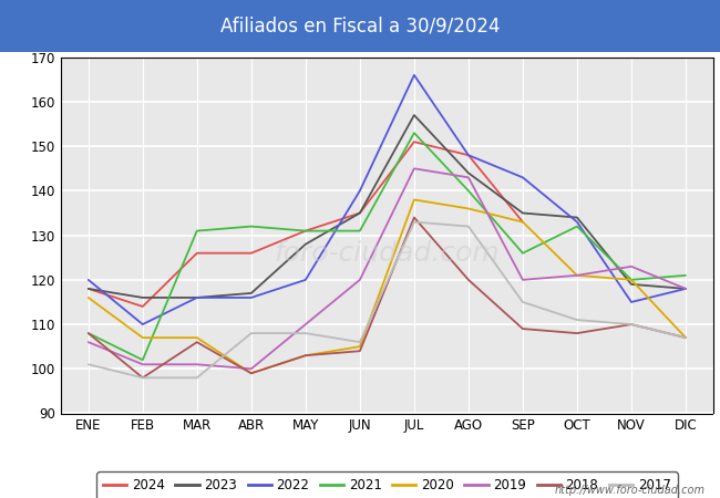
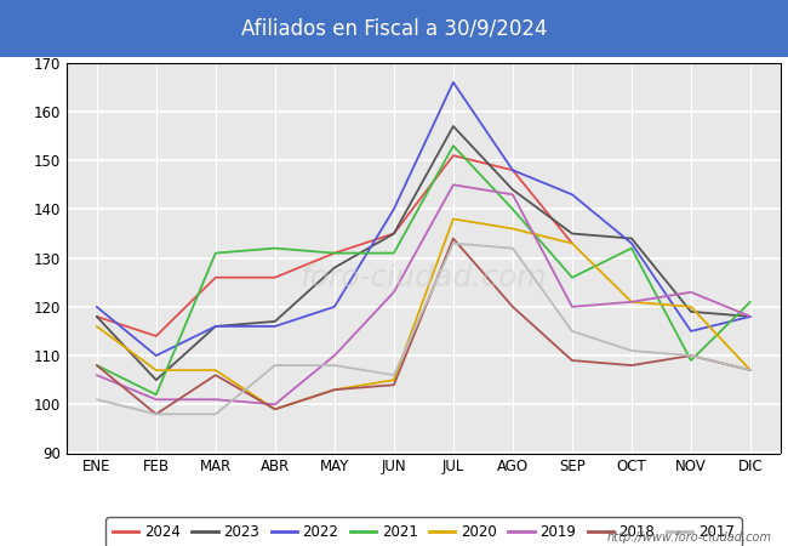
2023/FEB: 116 -> 105
2019/JUN: 120 -> 123
2021/NOV: 120 -> 109
